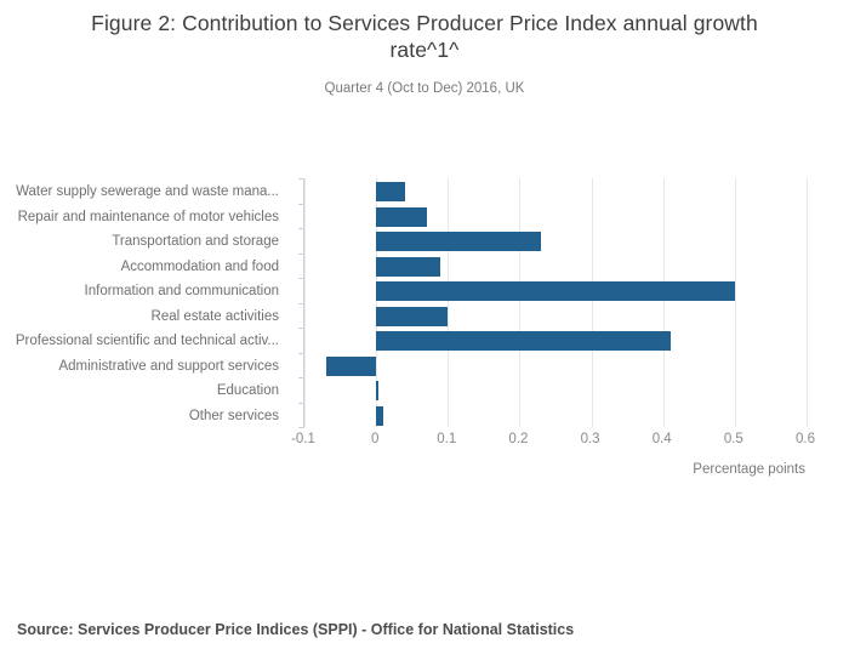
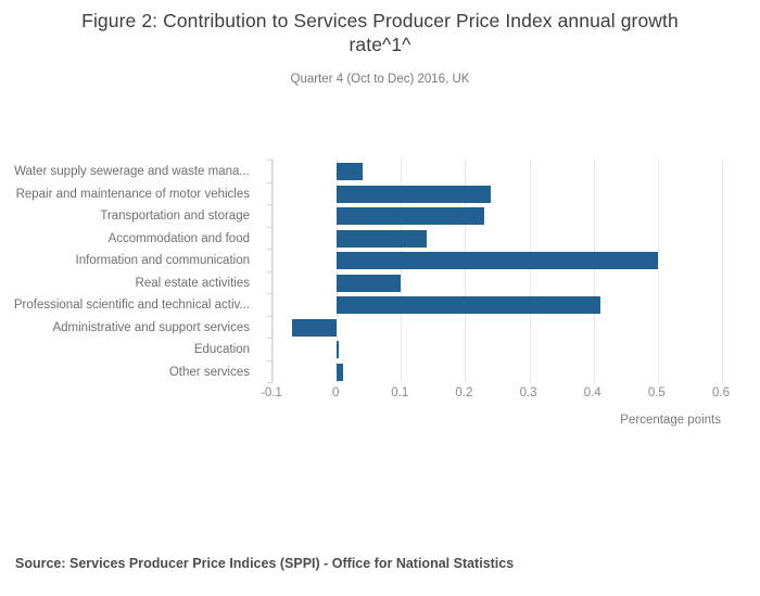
Repair and maintenance of motor vehicles: 0.07 -> 0.24
Accommodation and food: 0.09 -> 0.14
